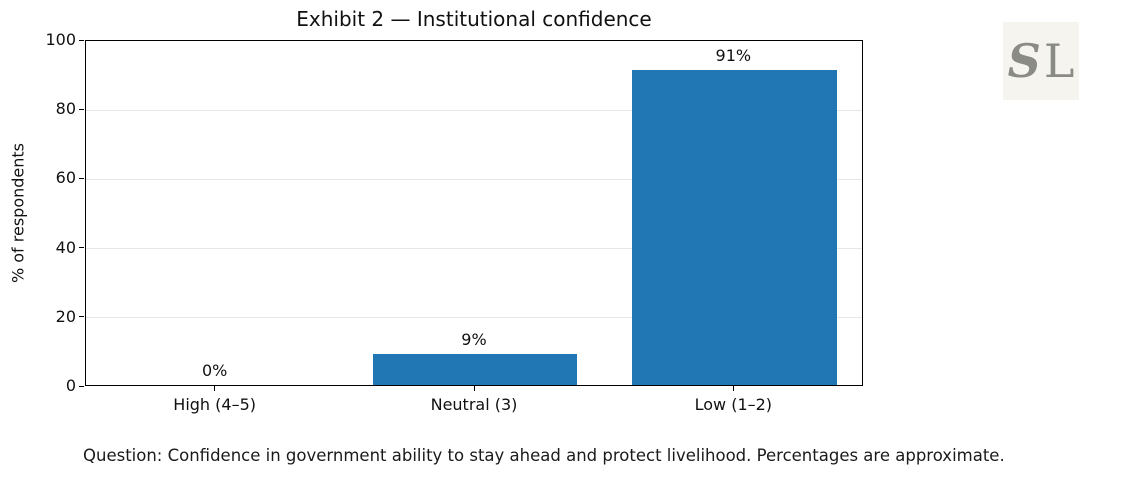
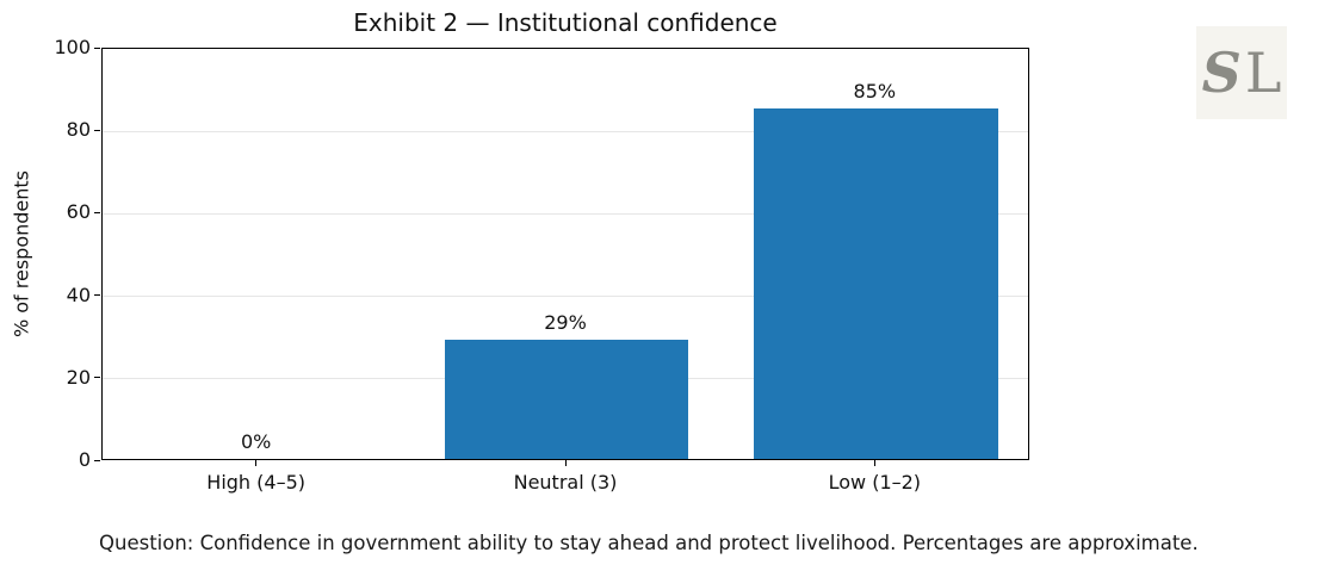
Neutral (3): 9% -> 29%
Low (1–2): 91% -> 85%
